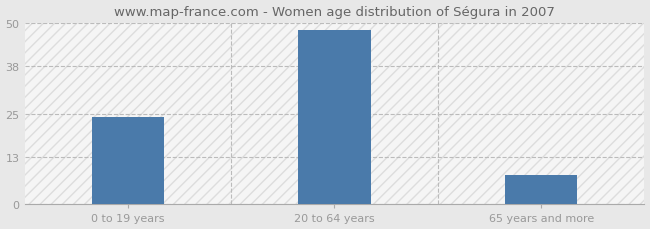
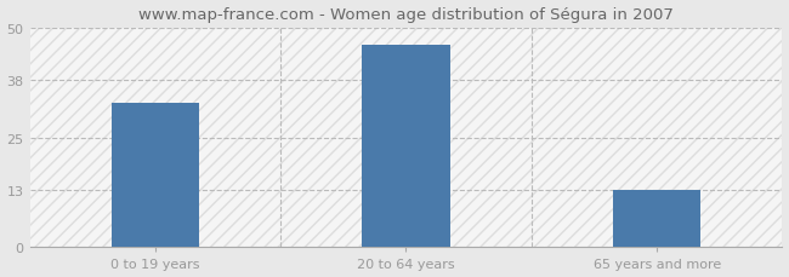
0 to 19 years: 24 -> 33
20 to 64 years: 48 -> 46
65 years and more: 8 -> 13
